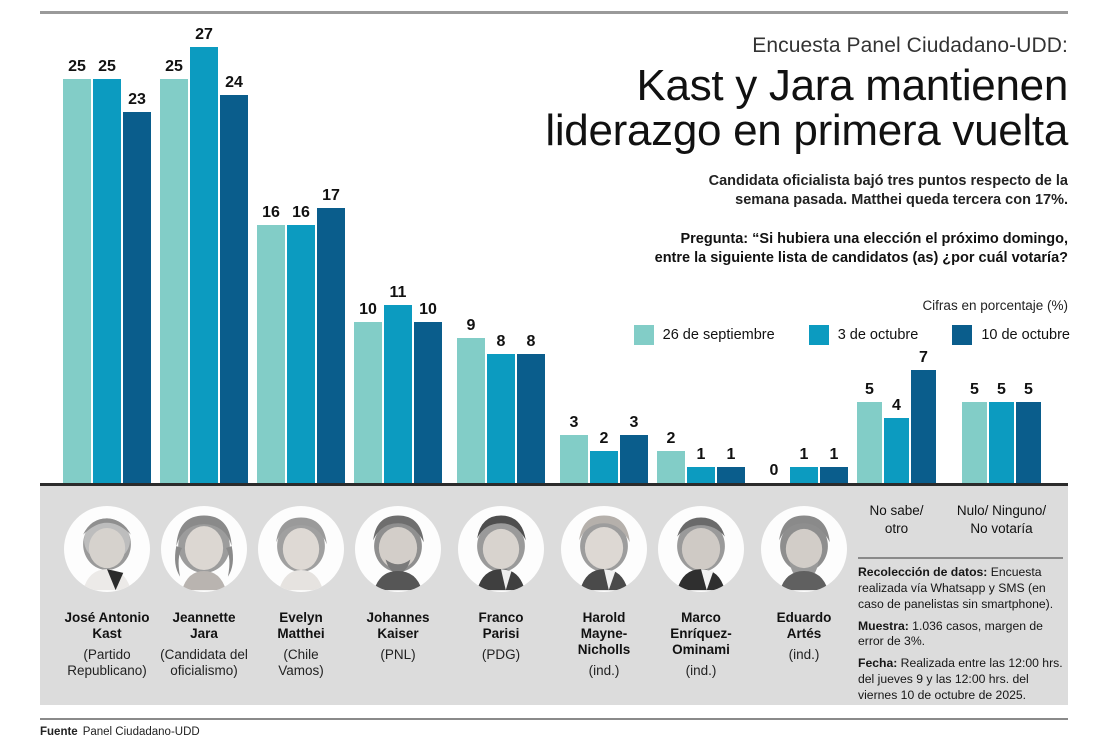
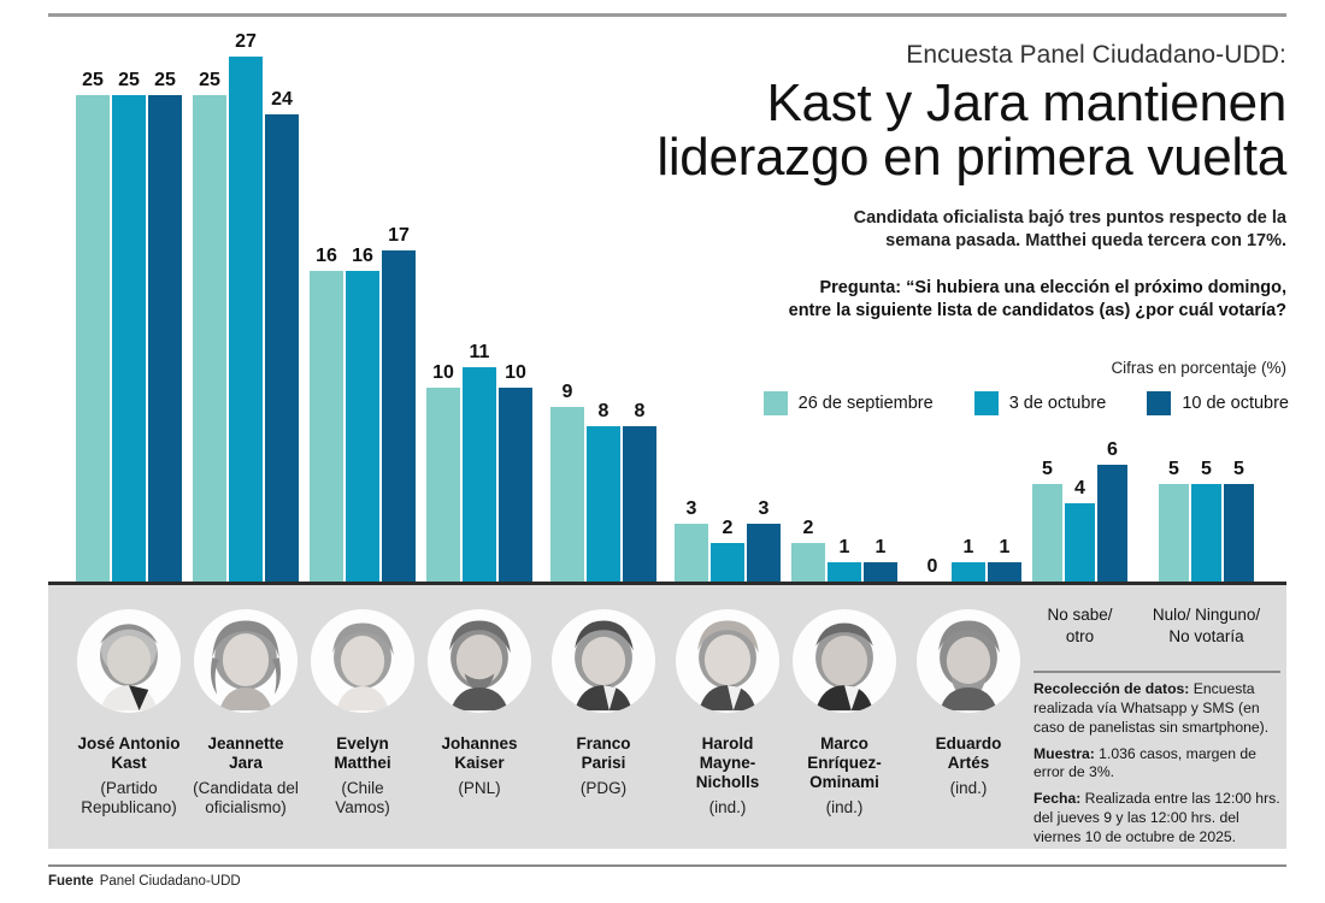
10 de octubre/José Antonio Kast: 23 -> 25
10 de octubre/No sabe/ otro: 7 -> 6
